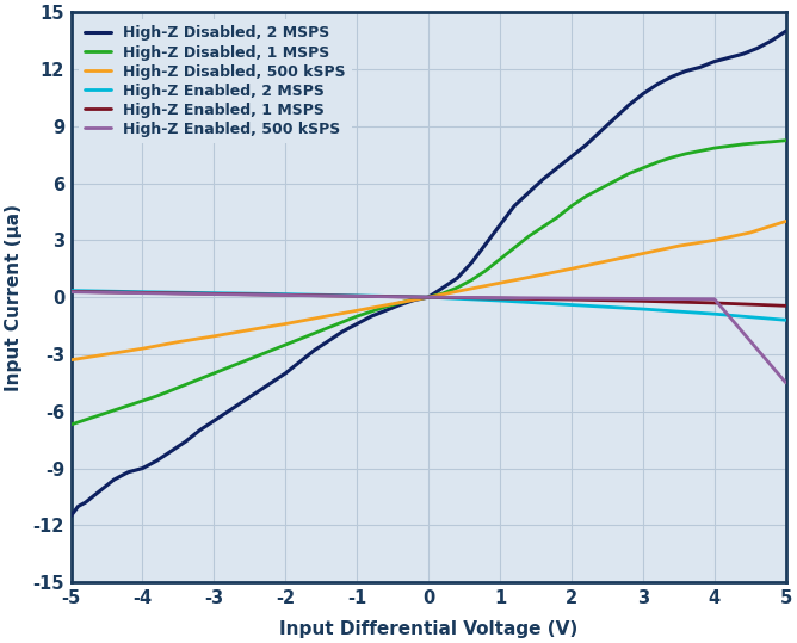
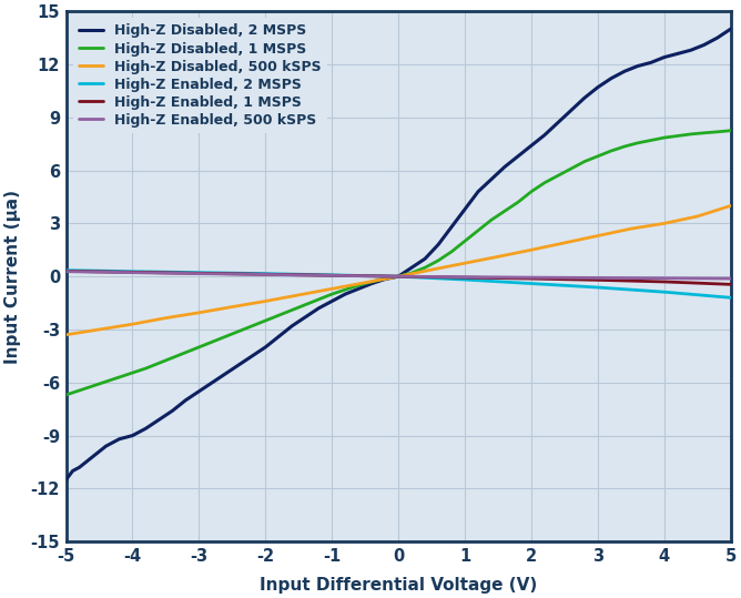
High-Z Enabled, 500 kSPS/5: -4.5 -> -0.1
